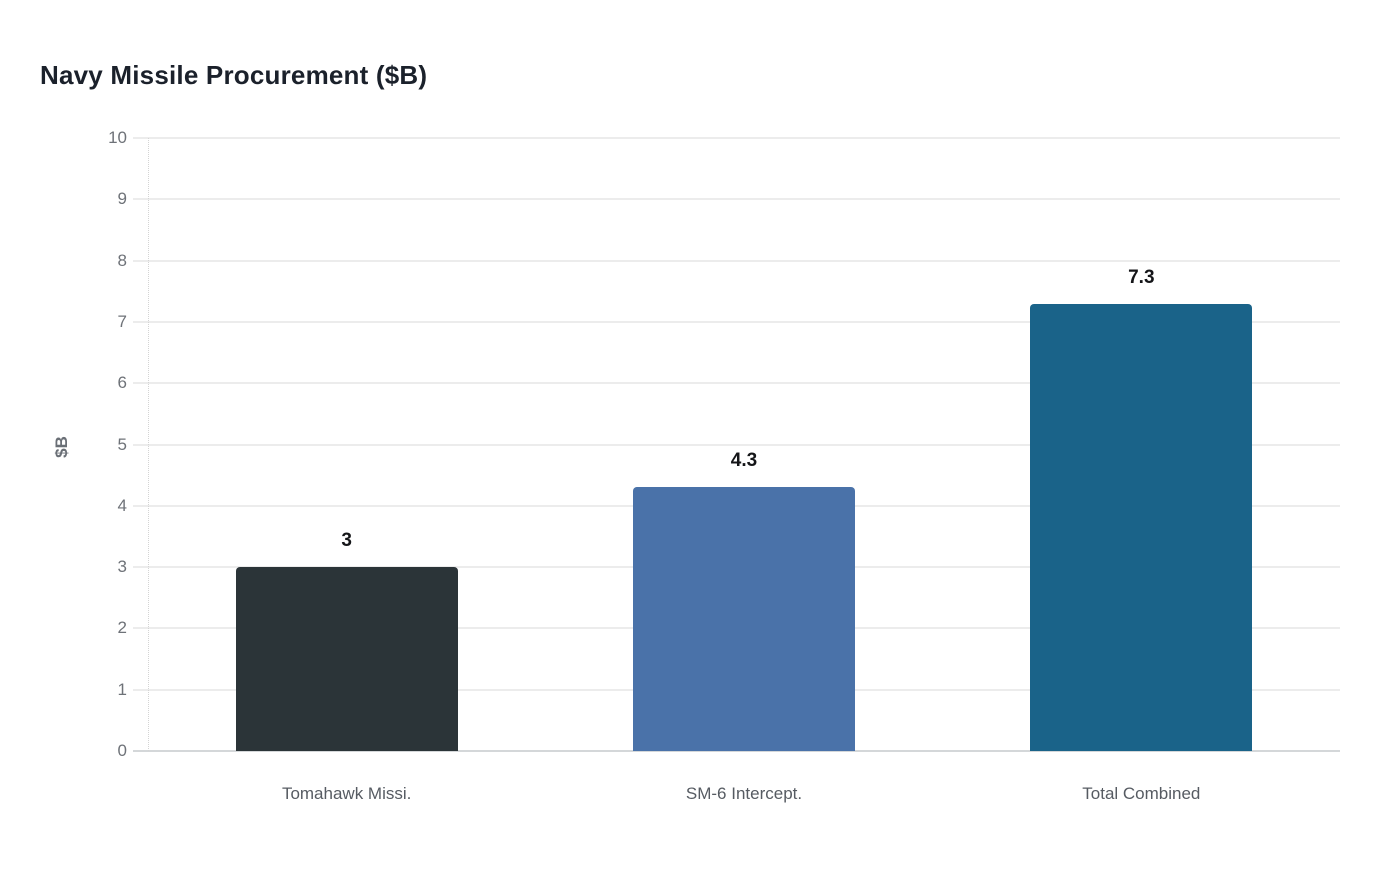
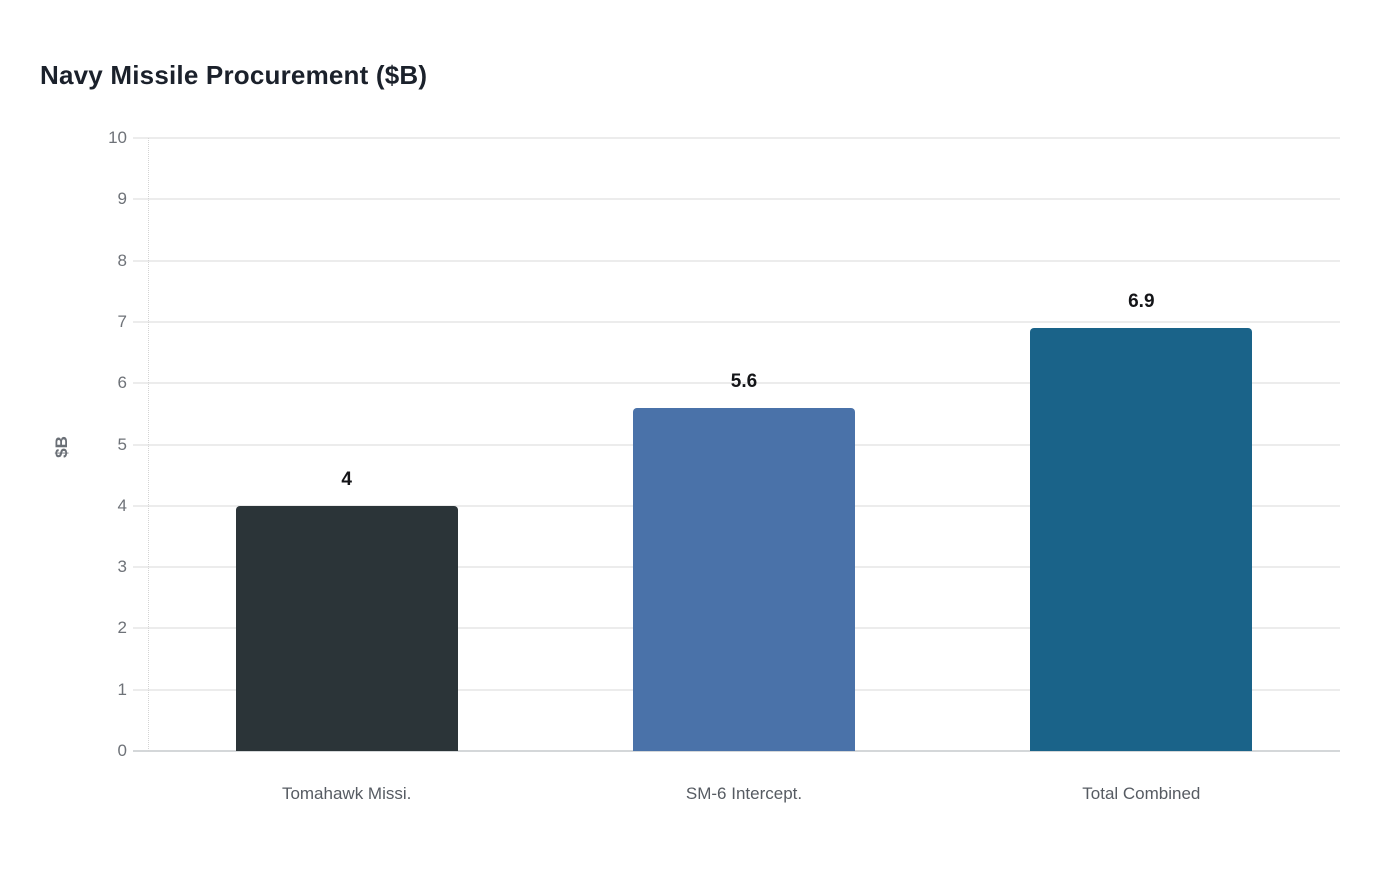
Tomahawk Missi.: 3 -> 4
SM-6 Intercept.: 4.3 -> 5.6
Total Combined: 7.3 -> 6.9
